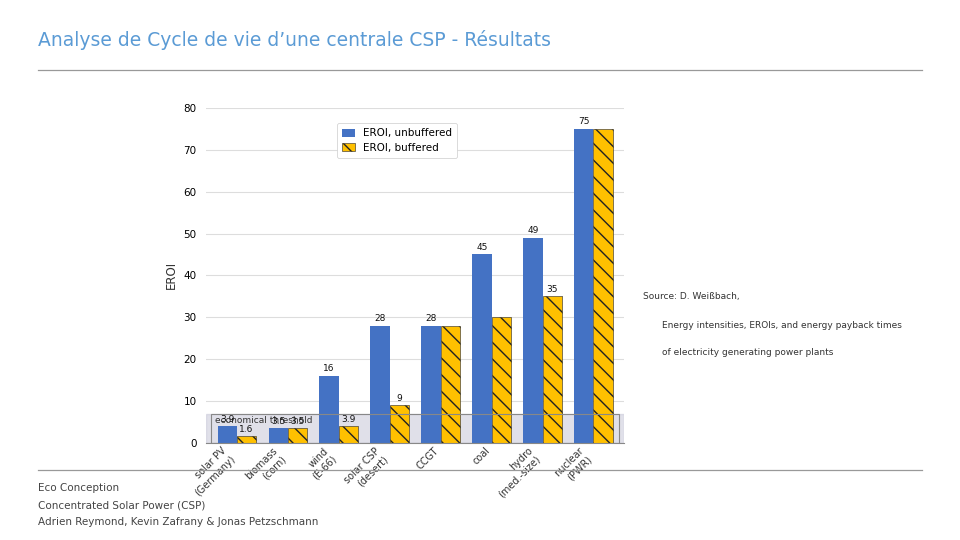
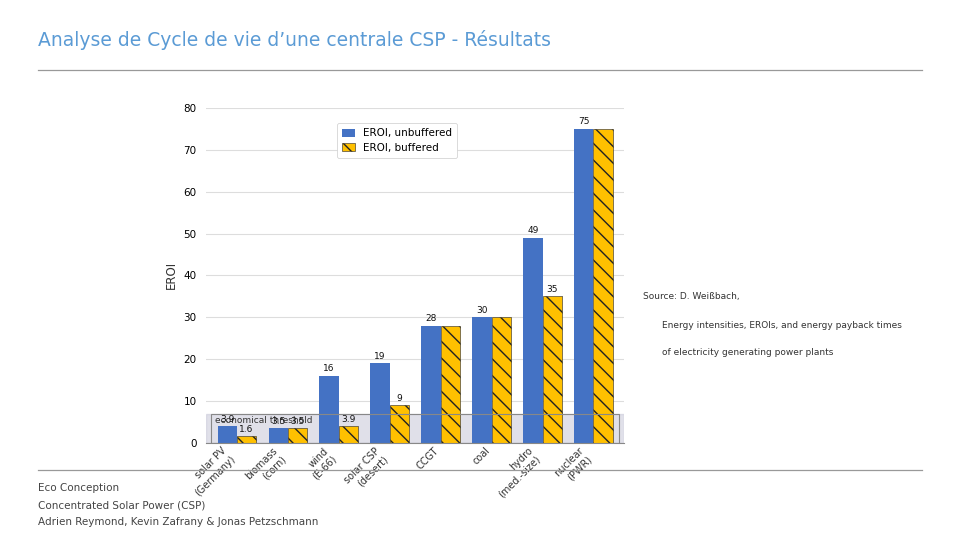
EROI, unbuffered/solar CSP (desert): 28 -> 19
EROI, unbuffered/coal: 45 -> 30
